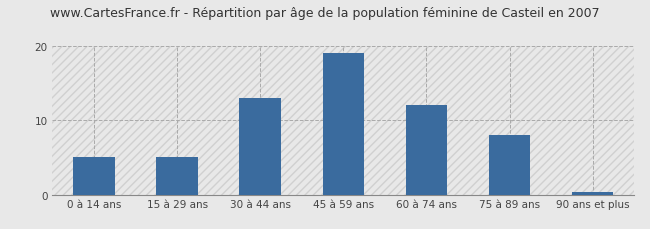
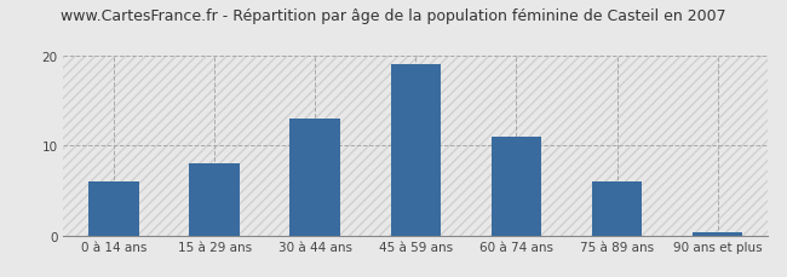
0 à 14 ans: 5.0 -> 6.0
15 à 29 ans: 5.0 -> 8.0
60 à 74 ans: 12.0 -> 11.0
75 à 89 ans: 8.0 -> 6.0
